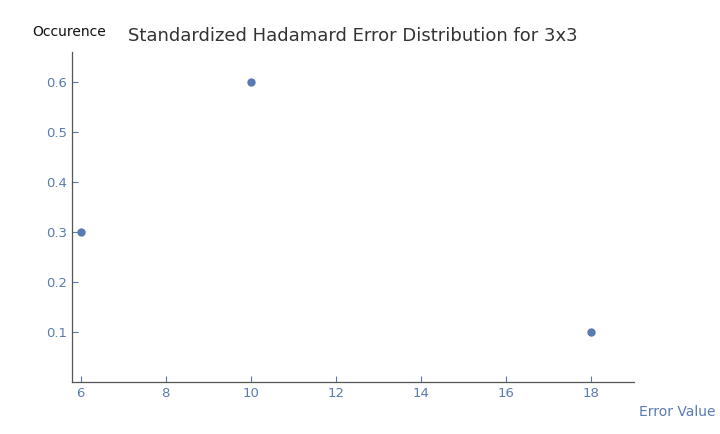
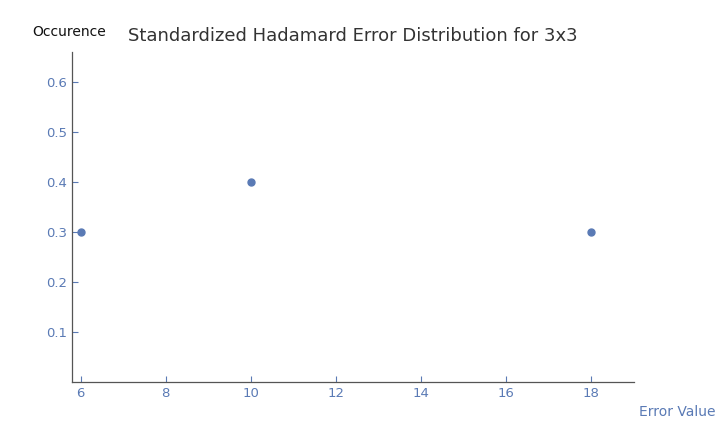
10: 0.6 -> 0.4
18: 0.1 -> 0.3
